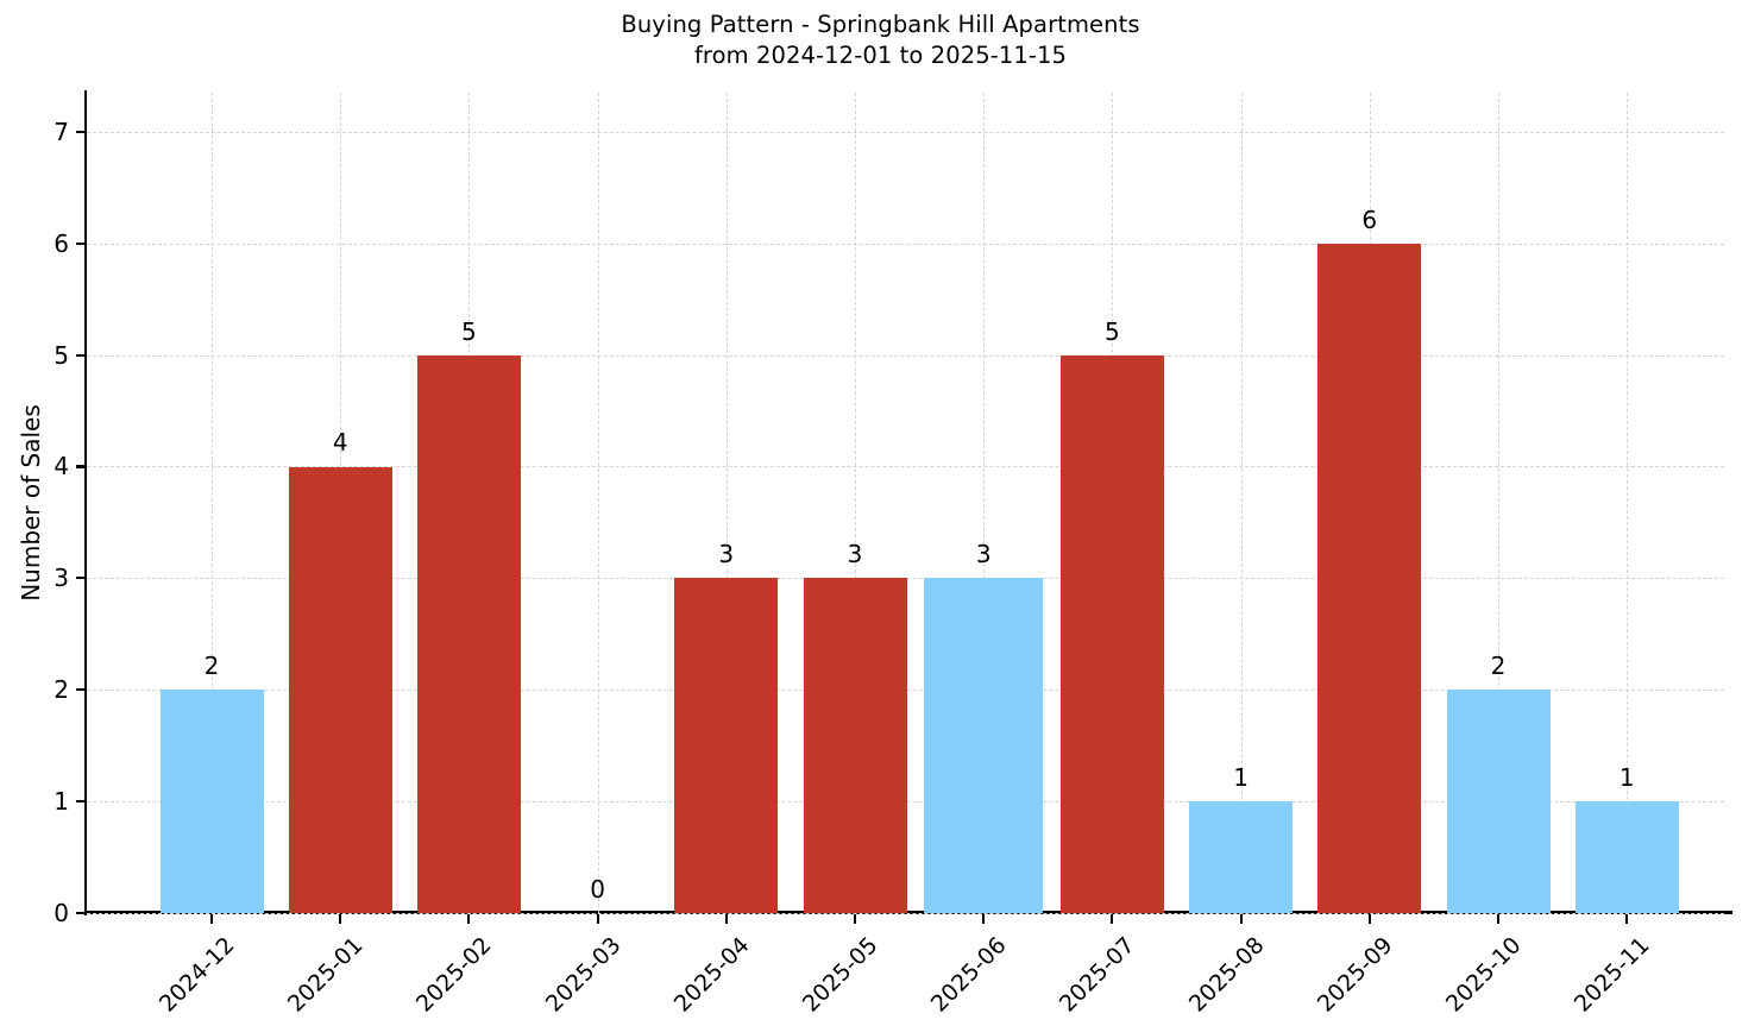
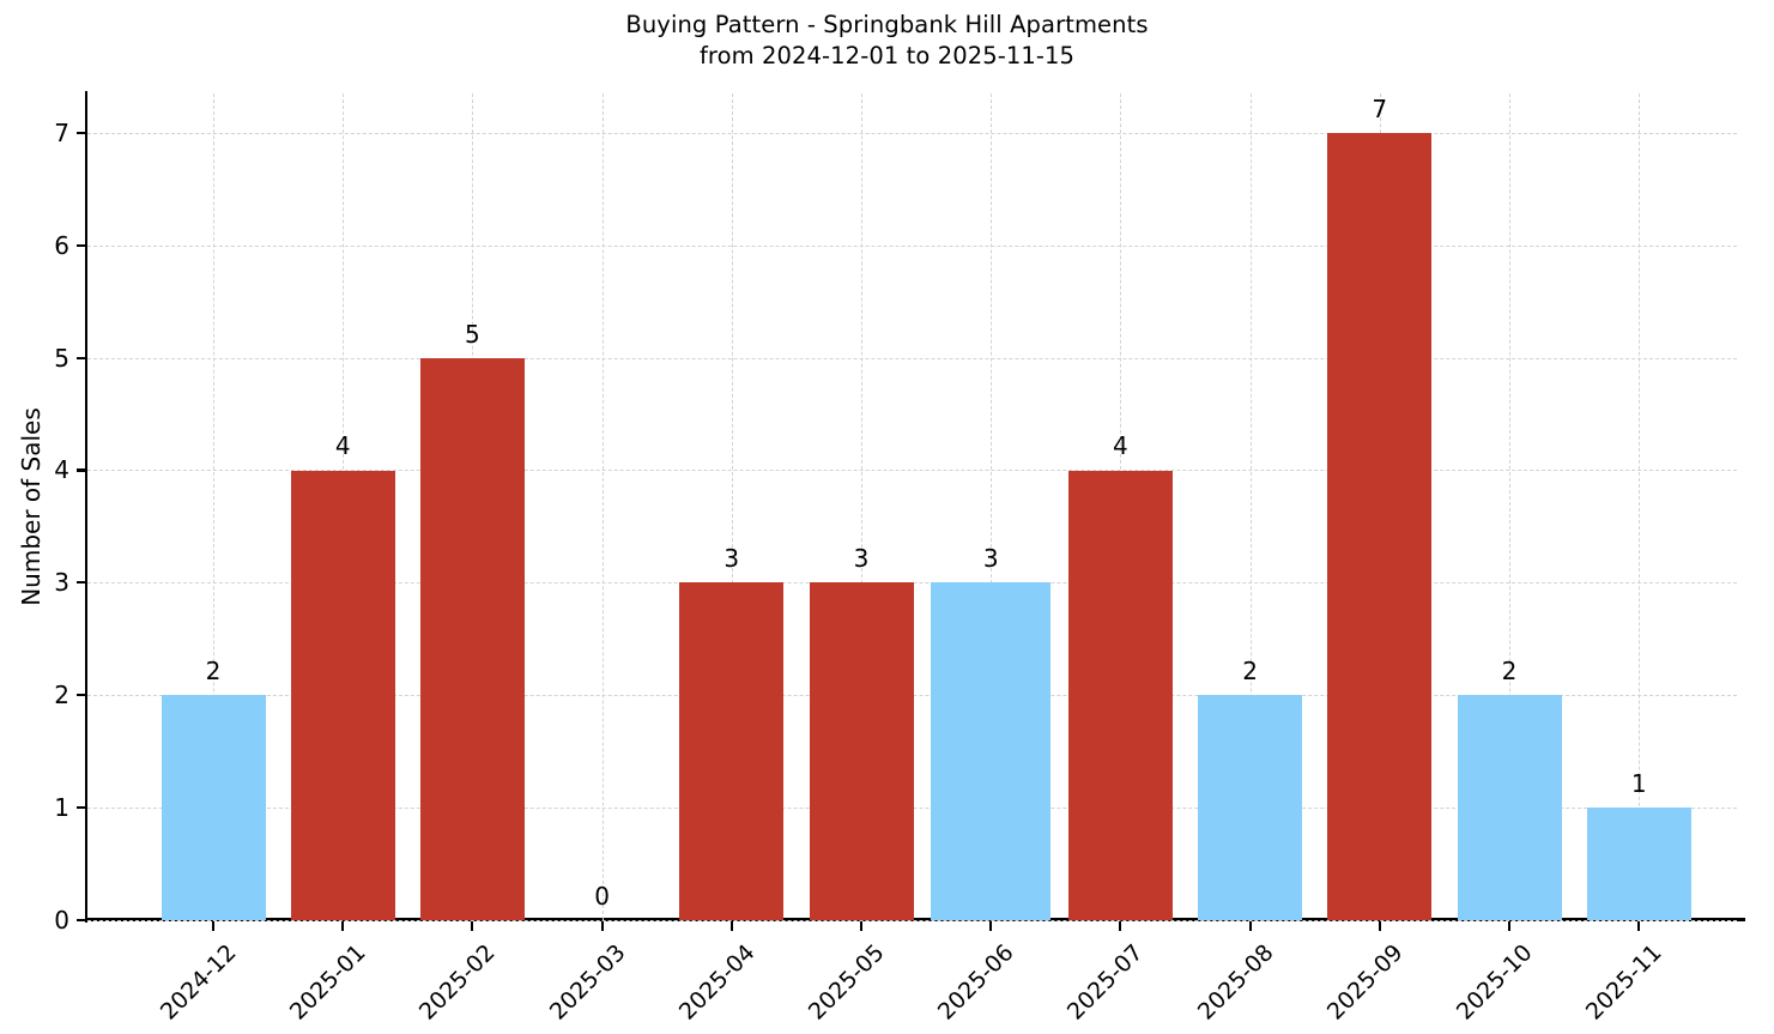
2025-07: 5 -> 4
2025-08: 1 -> 2
2025-09: 6 -> 7
